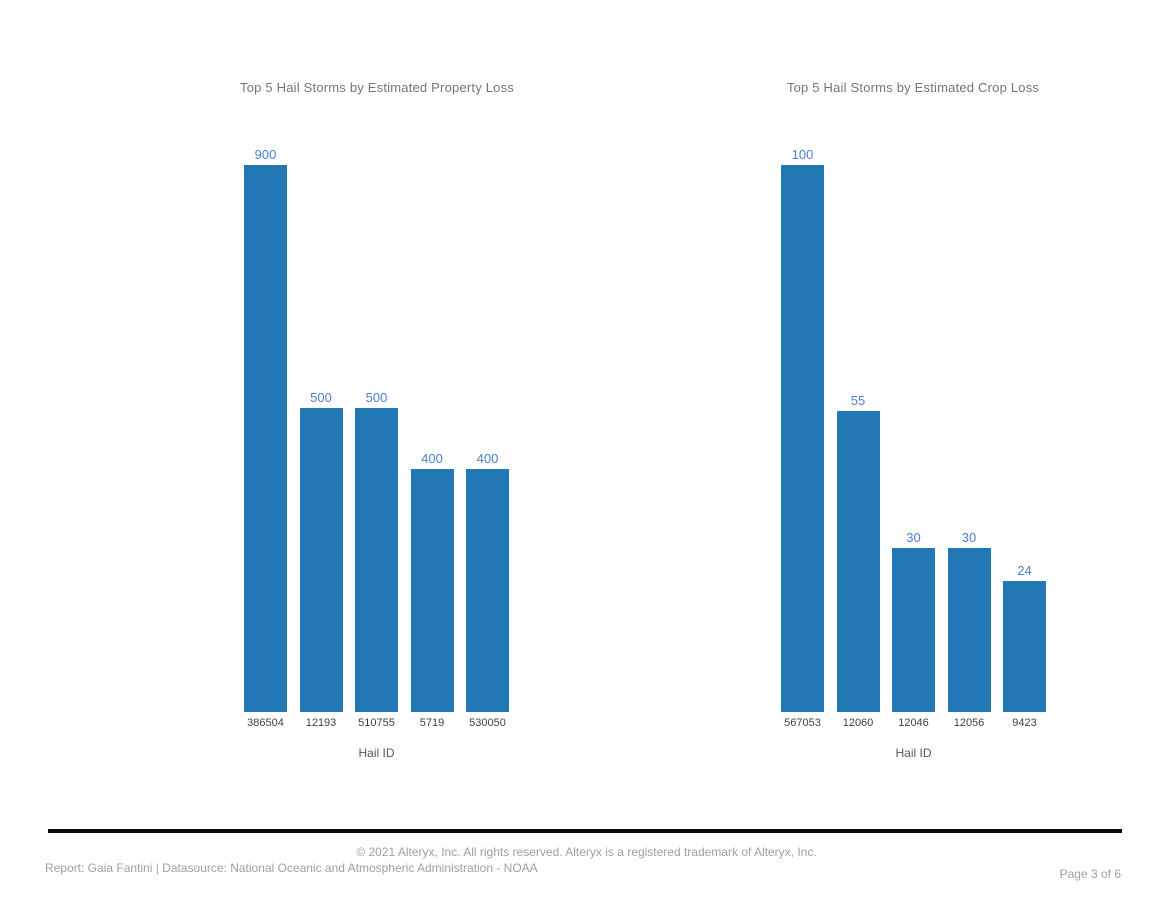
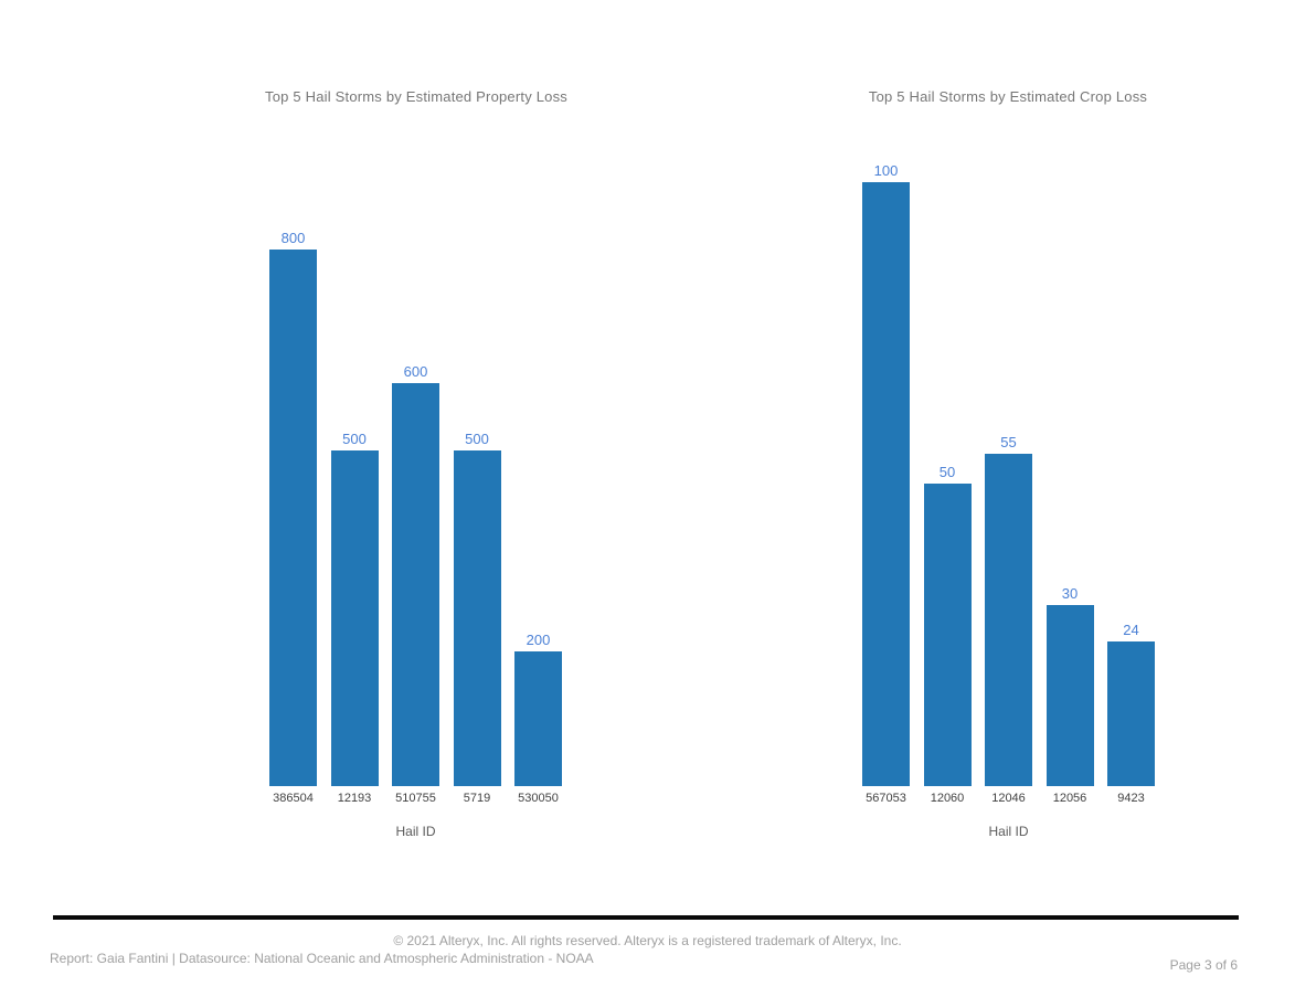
Top 5 Hail Storms by Estimated Property Loss/386504: 900 -> 800
Top 5 Hail Storms by Estimated Property Loss/510755: 500 -> 600
Top 5 Hail Storms by Estimated Property Loss/5719: 400 -> 500
Top 5 Hail Storms by Estimated Property Loss/530050: 400 -> 200
Top 5 Hail Storms by Estimated Crop Loss/12060: 55 -> 50
Top 5 Hail Storms by Estimated Crop Loss/12046: 30 -> 55
